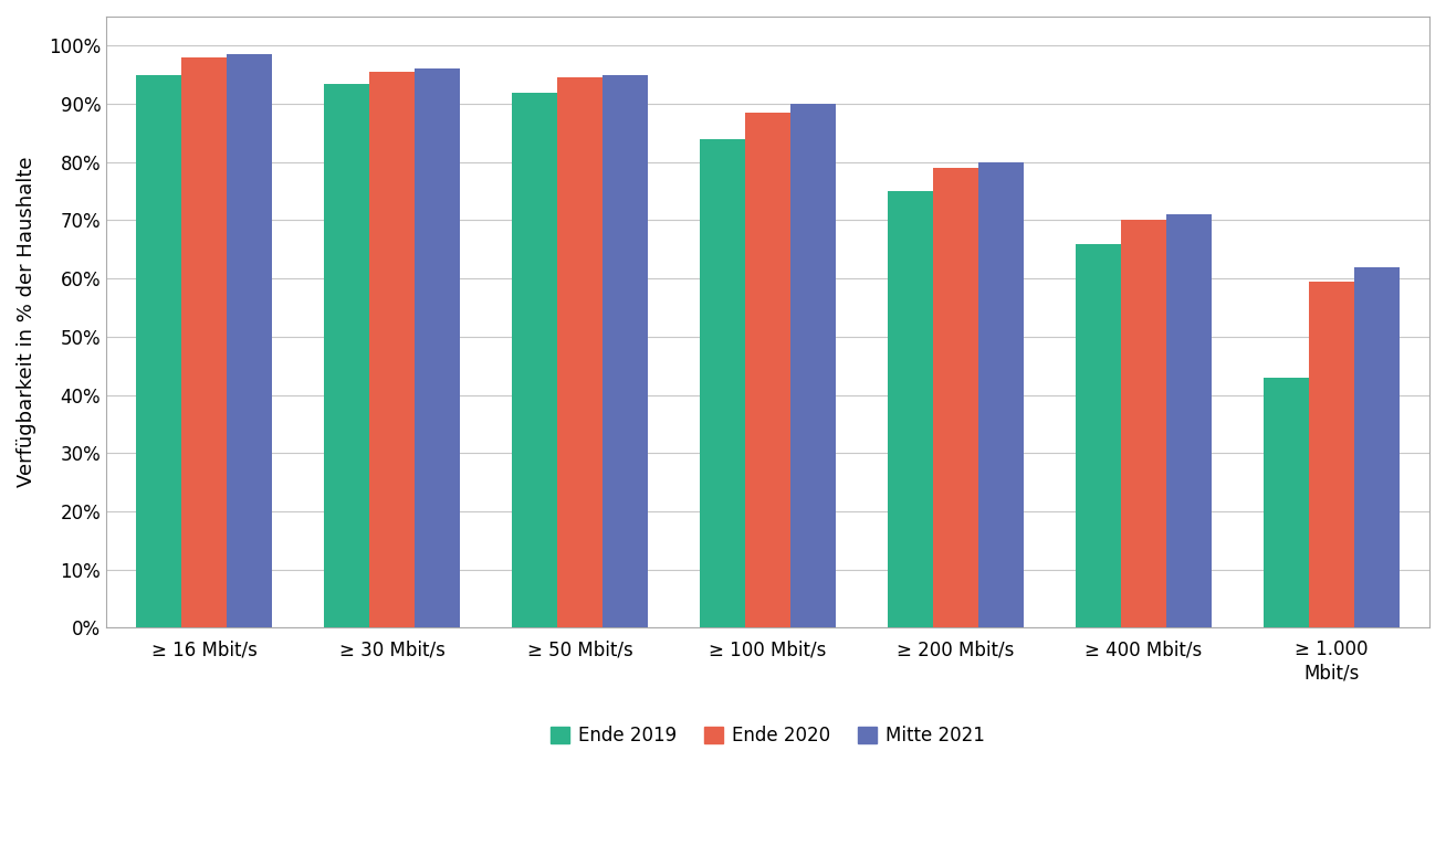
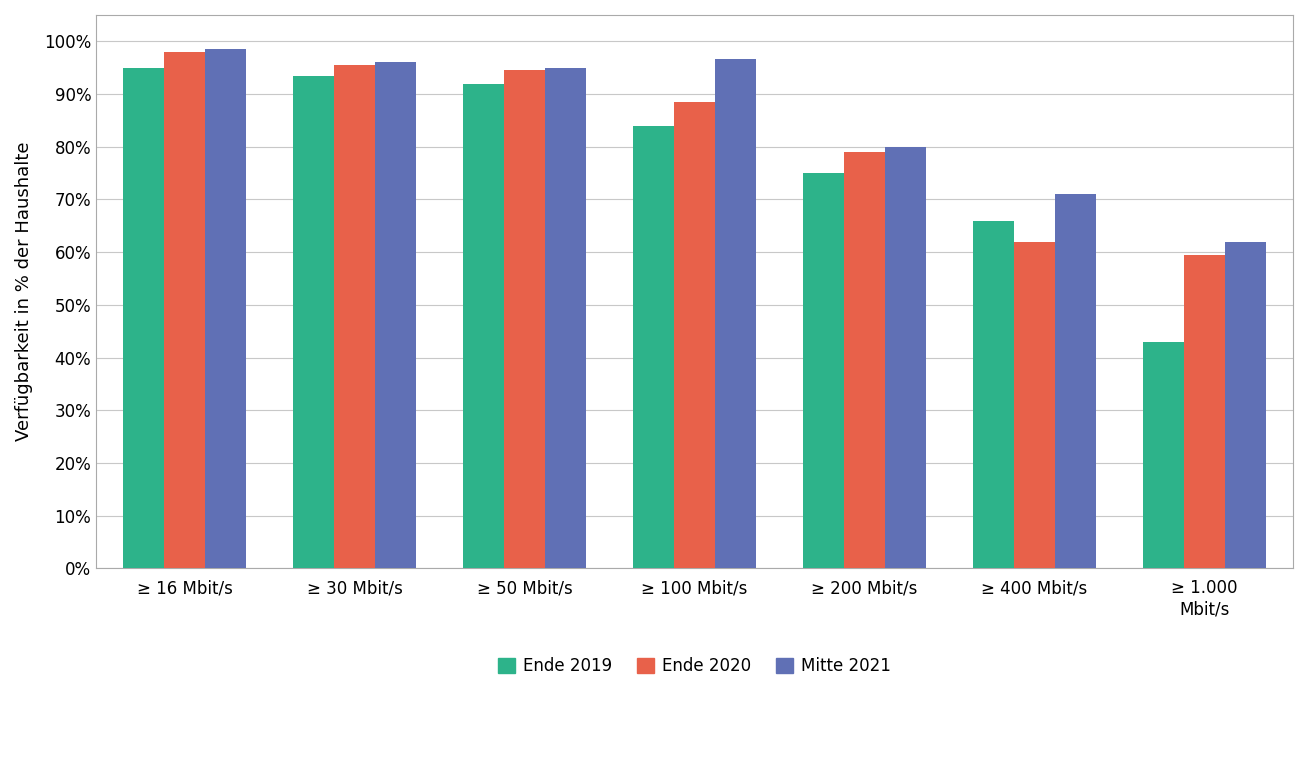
Mitte 2021/≥ 100 Mbit/s: 90.0% -> 96.6%
Ende 2020/≥ 400 Mbit/s: 70.0% -> 62.0%
